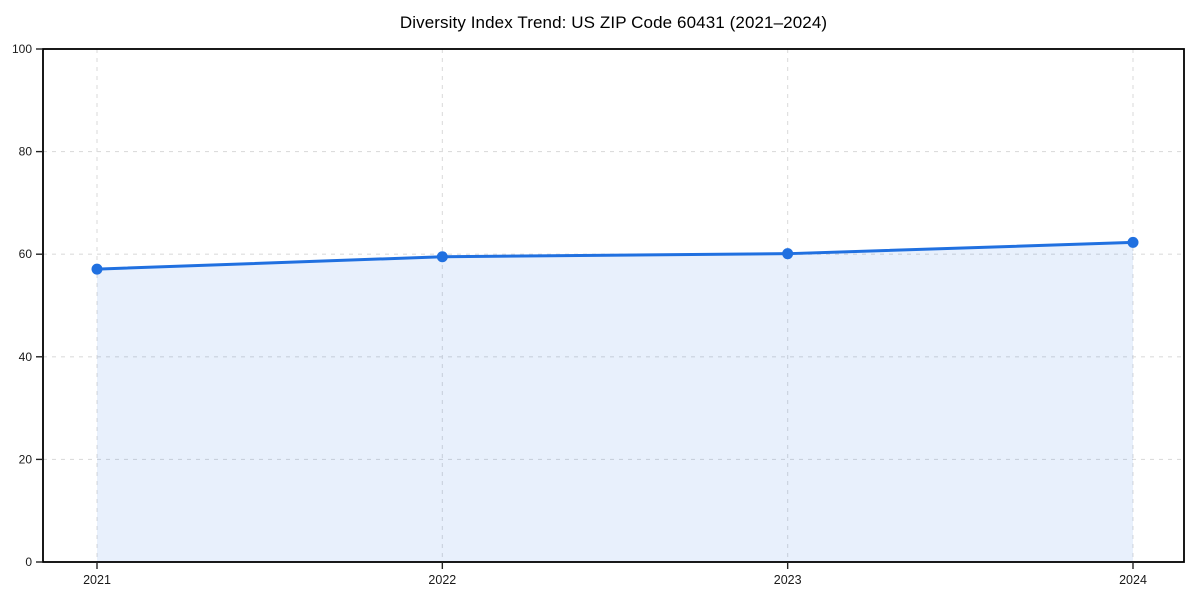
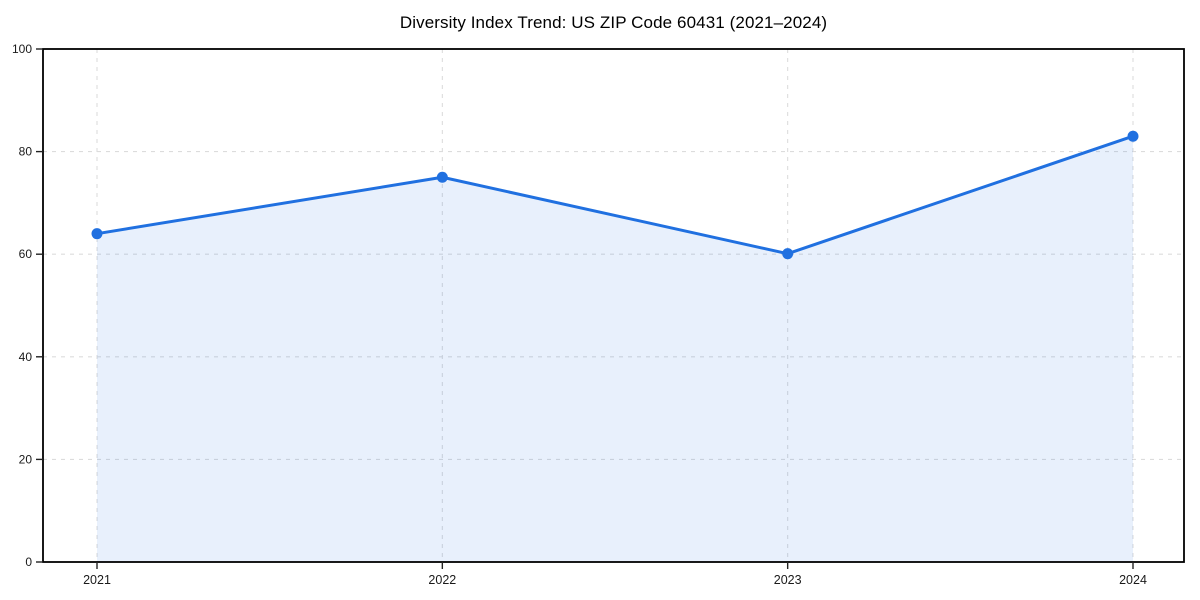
2021: 57 -> 64
2022: 60 -> 75
2024: 62 -> 83
